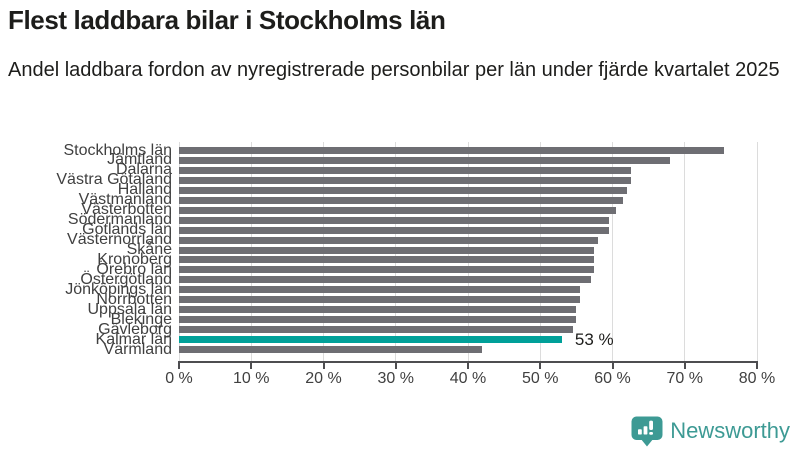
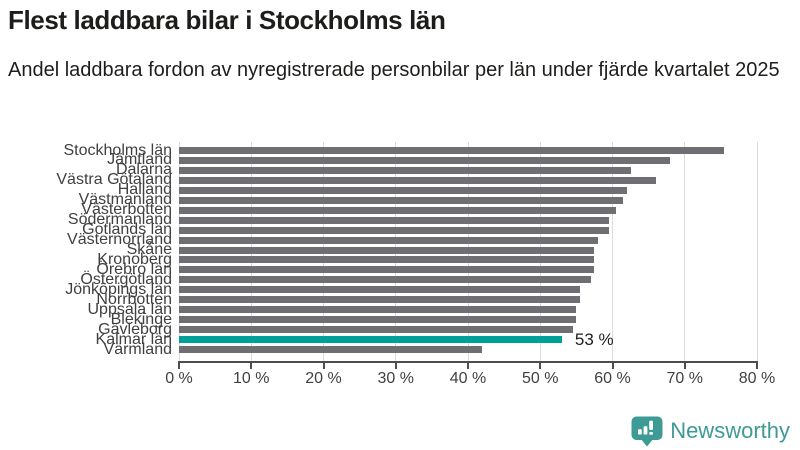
Västra Götaland: 62% -> 66%
